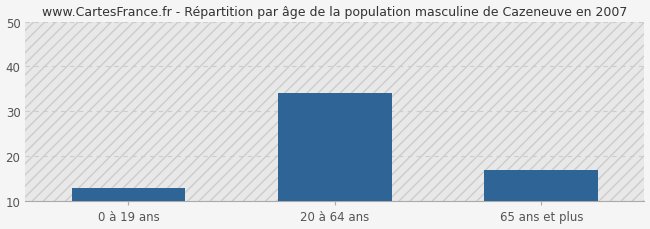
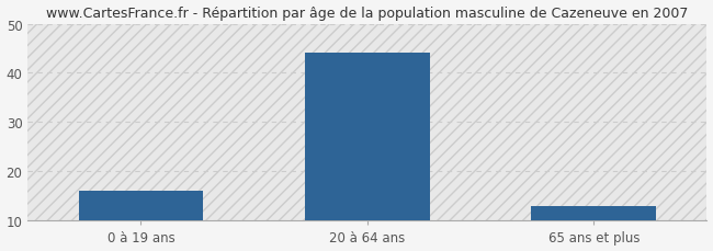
0 à 19 ans: 13 -> 16
20 à 64 ans: 34 -> 44
65 ans et plus: 17 -> 13
